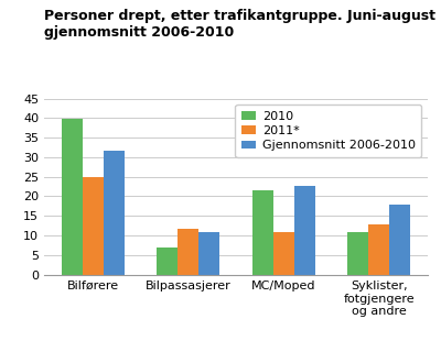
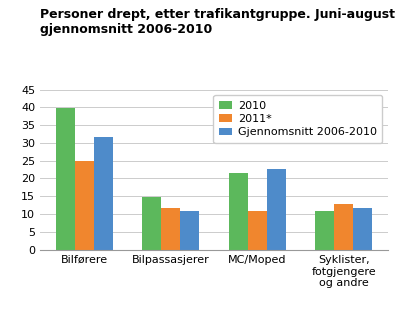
2010/Bilpassasjerer: 7.0 -> 14.8
Gjennomsnitt 2006-2010/Syklister, fotgjengere og andre: 18.0 -> 11.7
